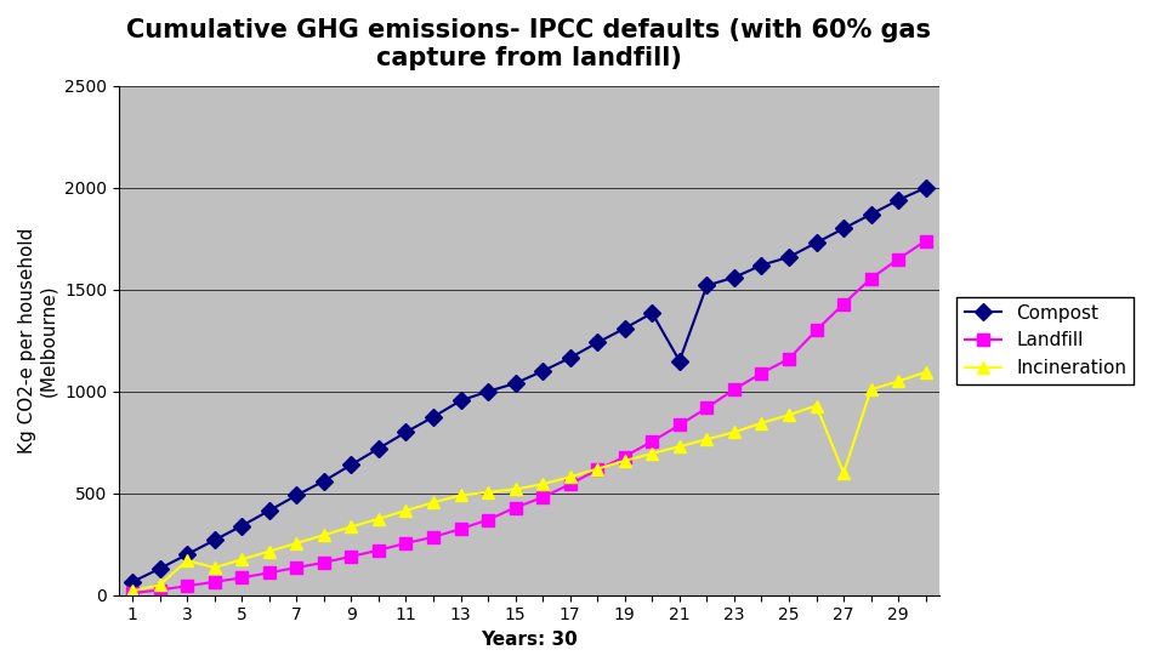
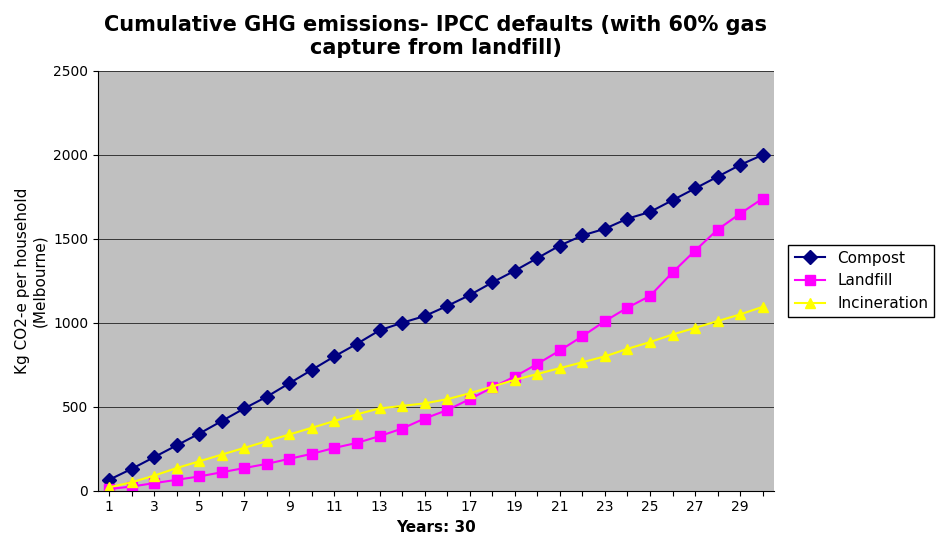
Incineration/3: 170 -> 90
Compost/21: 1150 -> 1460
Incineration/27: 600 -> 970
